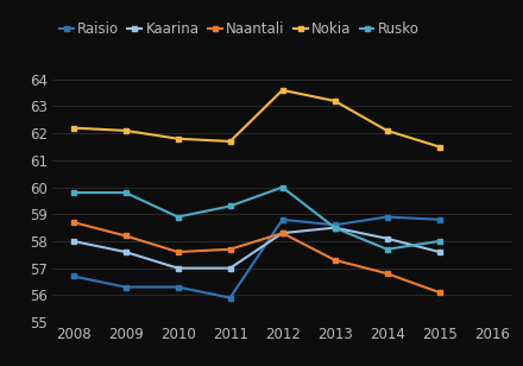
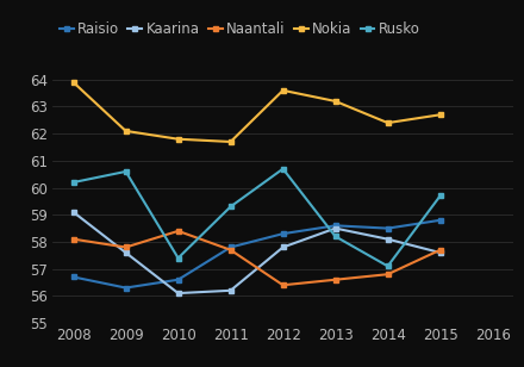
Kaarina/2008: 58.0 -> 59.1
Naantali/2008: 58.7 -> 58.1
Nokia/2008: 62.2 -> 63.9
Rusko/2008: 59.8 -> 60.2
Naantali/2009: 58.2 -> 57.8
Rusko/2009: 59.8 -> 60.6
Raisio/2010: 56.3 -> 56.6
Kaarina/2010: 57.0 -> 56.1
Naantali/2010: 57.6 -> 58.4
Rusko/2010: 58.9 -> 57.4
Raisio/2011: 55.9 -> 57.8
Kaarina/2011: 57.0 -> 56.2
Raisio/2012: 58.8 -> 58.3
Kaarina/2012: 58.3 -> 57.8
Naantali/2012: 58.3 -> 56.4
Rusko/2012: 60.0 -> 60.7
Naantali/2013: 57.3 -> 56.6
Rusko/2013: 58.5 -> 58.2
Raisio/2014: 58.9 -> 58.5
Nokia/2014: 62.1 -> 62.4
Rusko/2014: 57.7 -> 57.1
Naantali/2015: 56.1 -> 57.7
Nokia/2015: 61.5 -> 62.7
Rusko/2015: 58.0 -> 59.7
